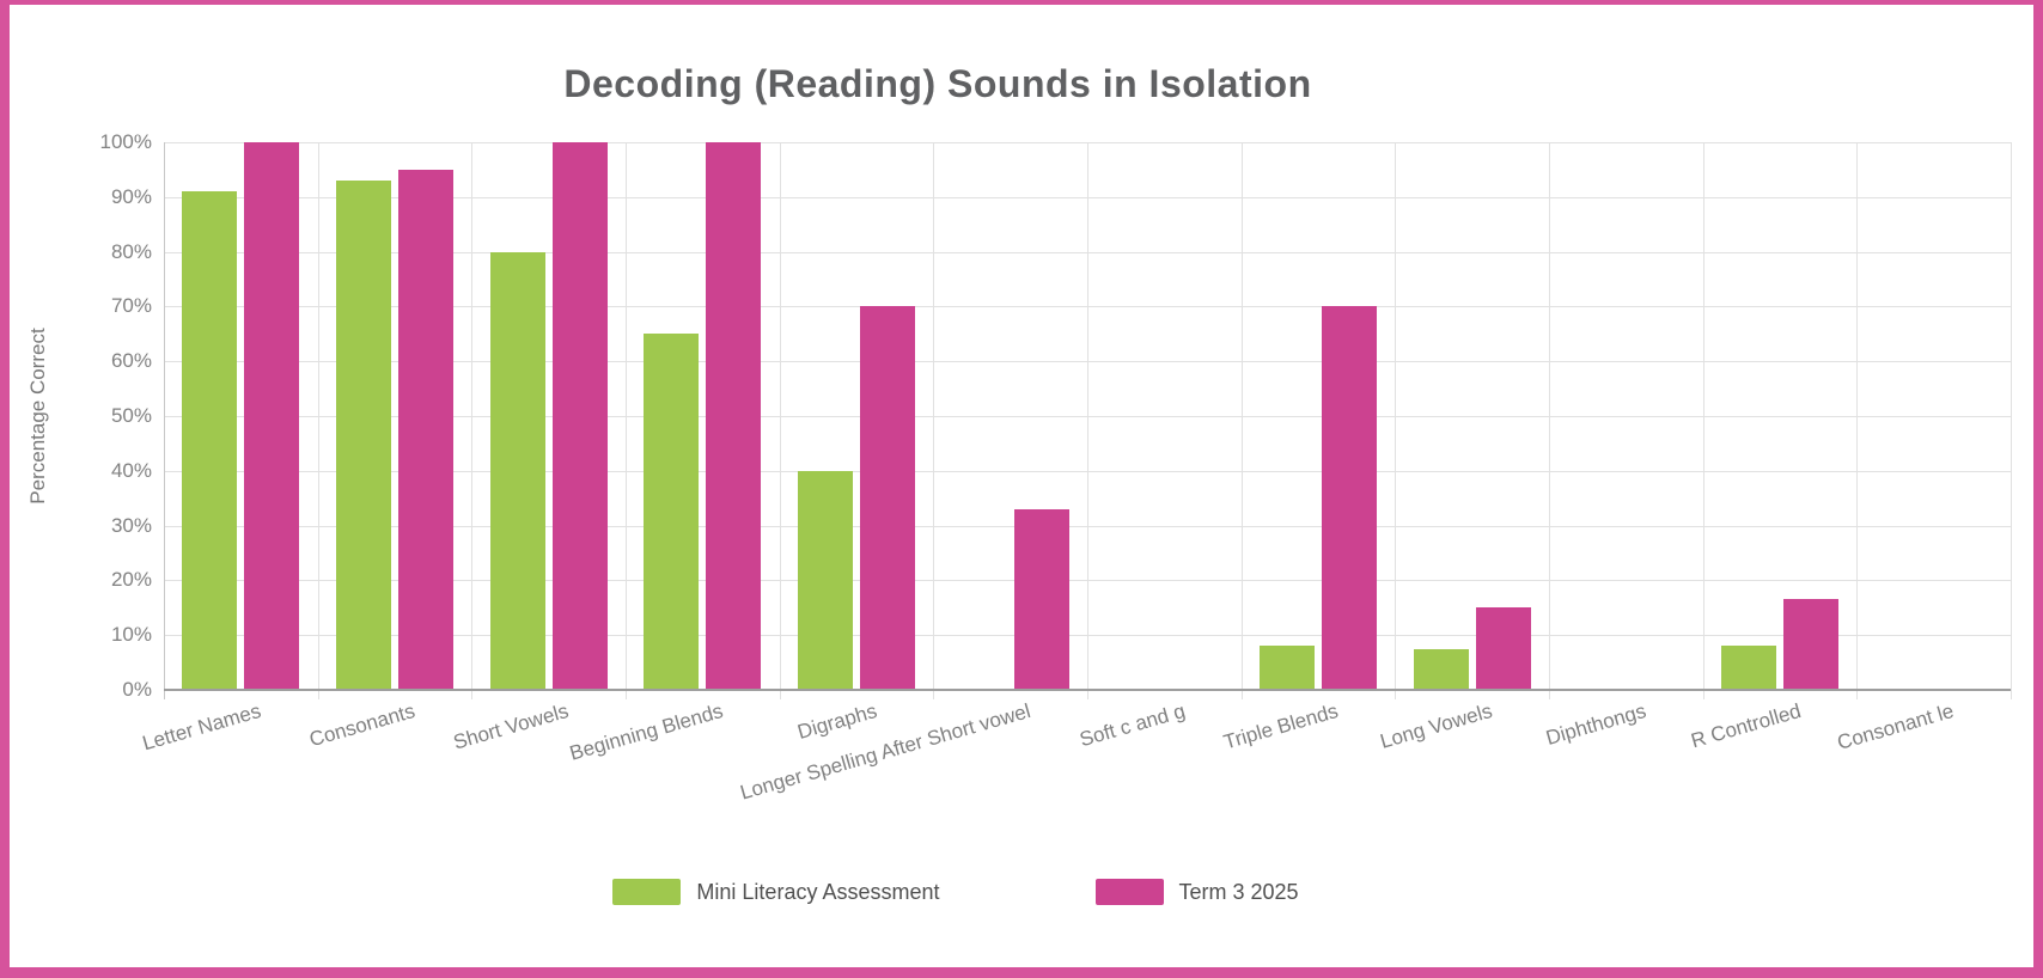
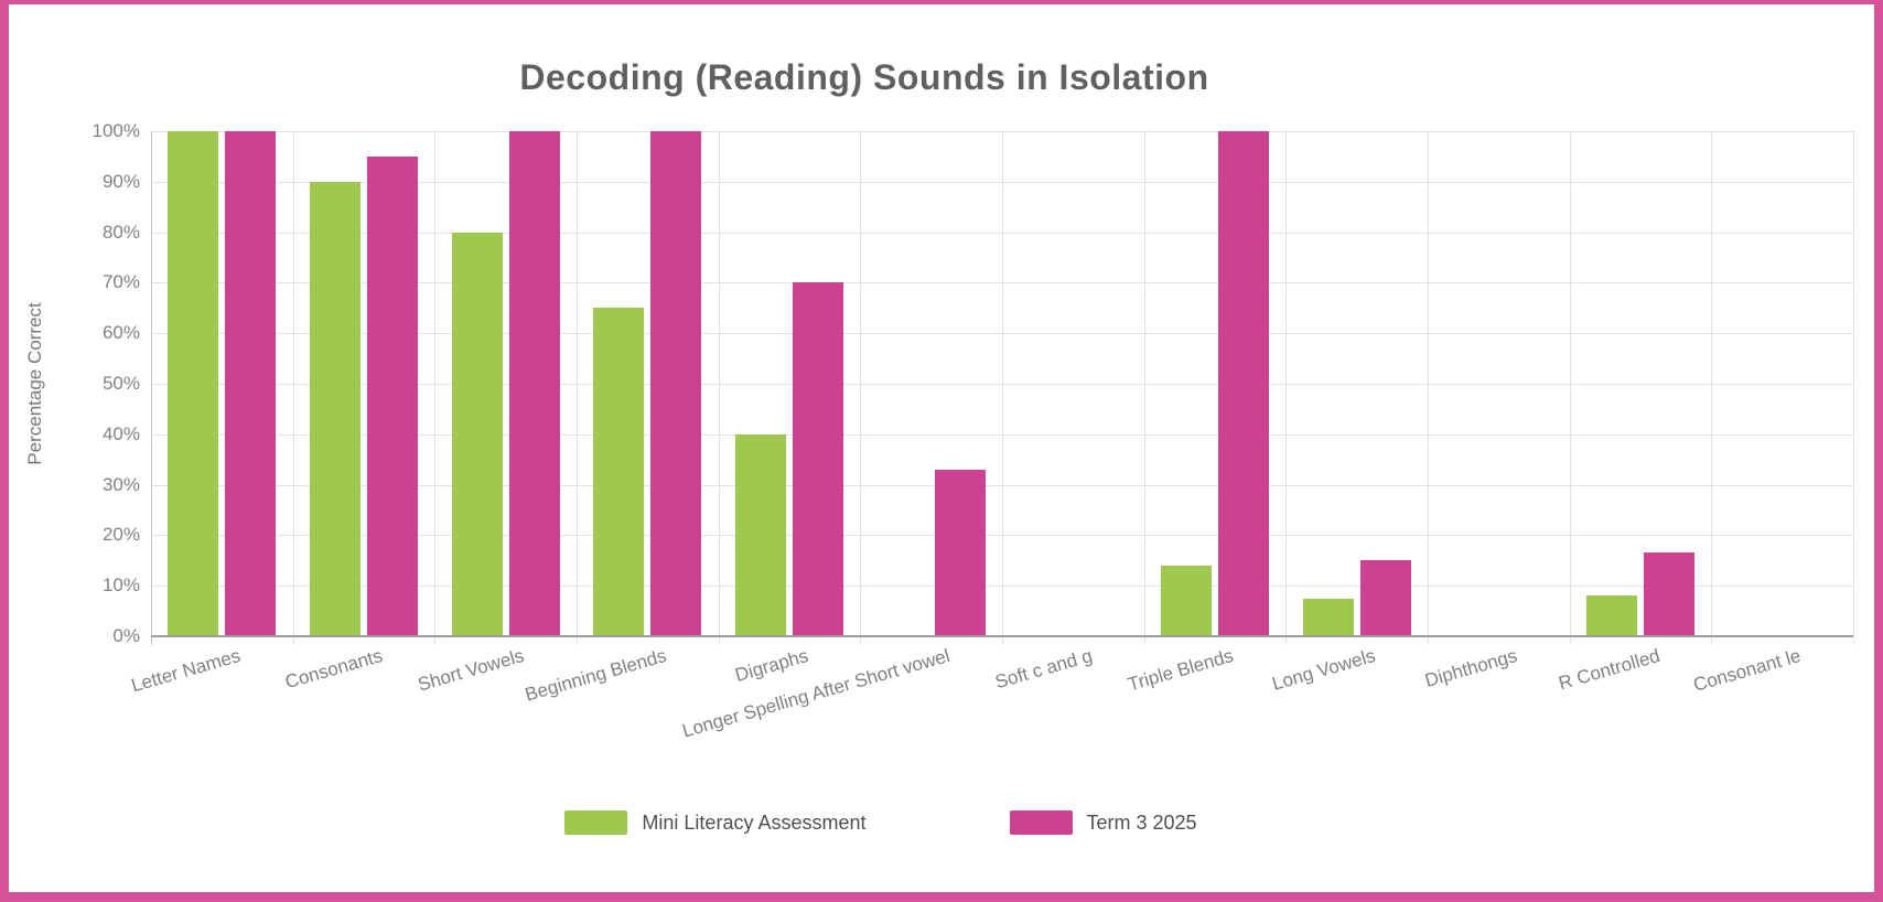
Mini Literacy Assessment/Letter Names: 91% -> 100%
Mini Literacy Assessment/Consonants: 93% -> 90%
Mini Literacy Assessment/Triple Blends: 8% -> 14%
Term 3 2025/Triple Blends: 70% -> 100%
